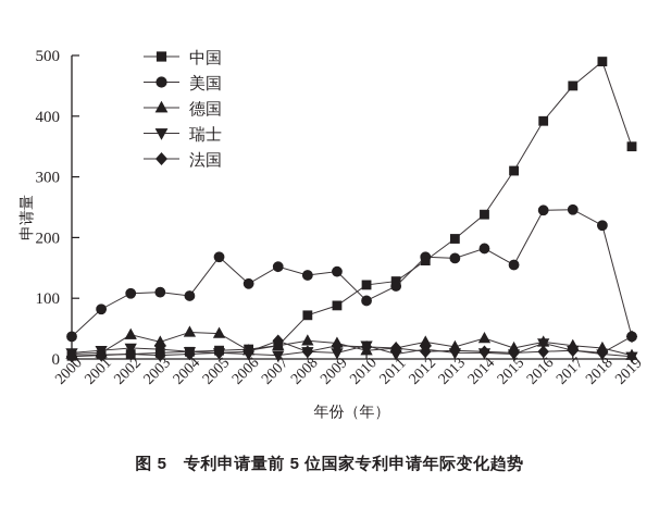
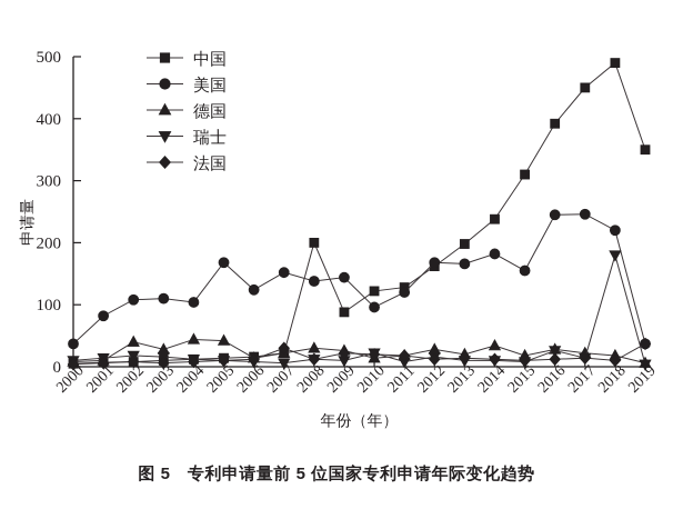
中国/2008: 70 -> 200
瑞士/2018: 10 -> 180
